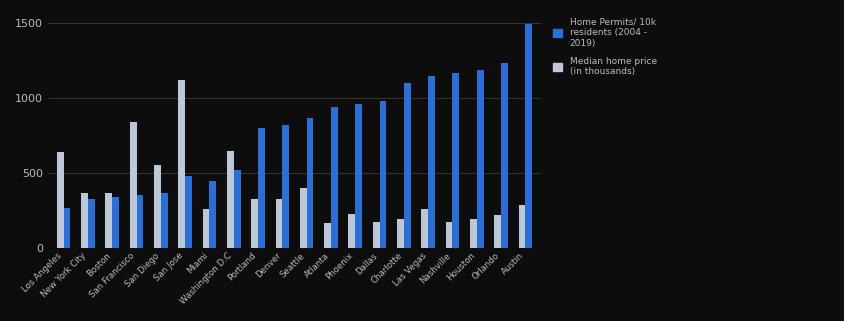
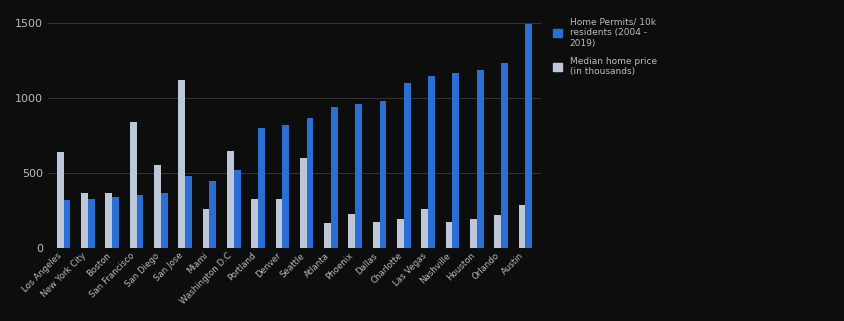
Home Permits/ 10k residents (2004 - 2019)/Los Angeles: 270 -> 320
Median home price (in thousands)/Seattle: 400 -> 600
